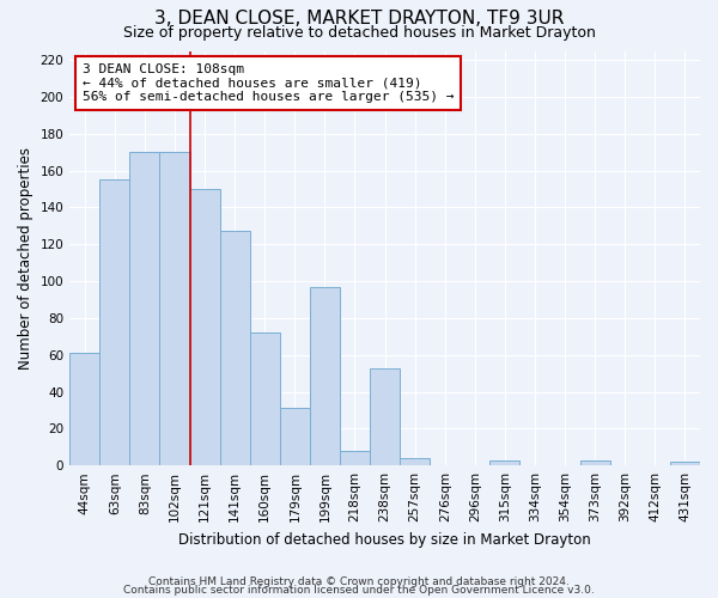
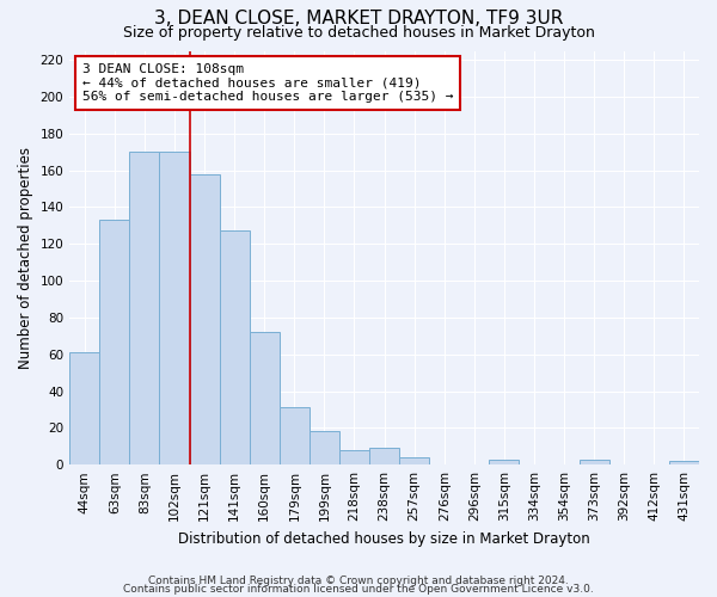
63sqm: 155 -> 133
121sqm: 150 -> 158
199sqm: 97 -> 18
238sqm: 53 -> 9
